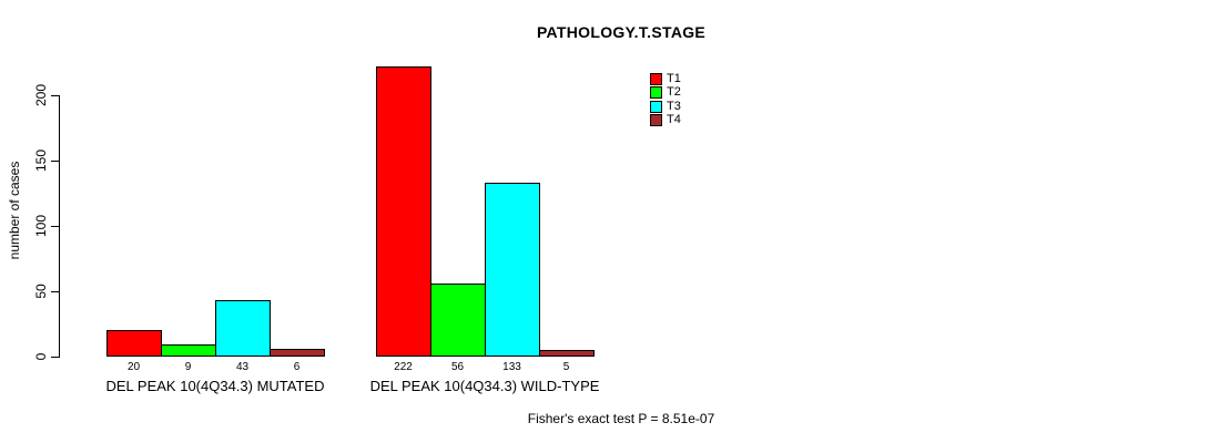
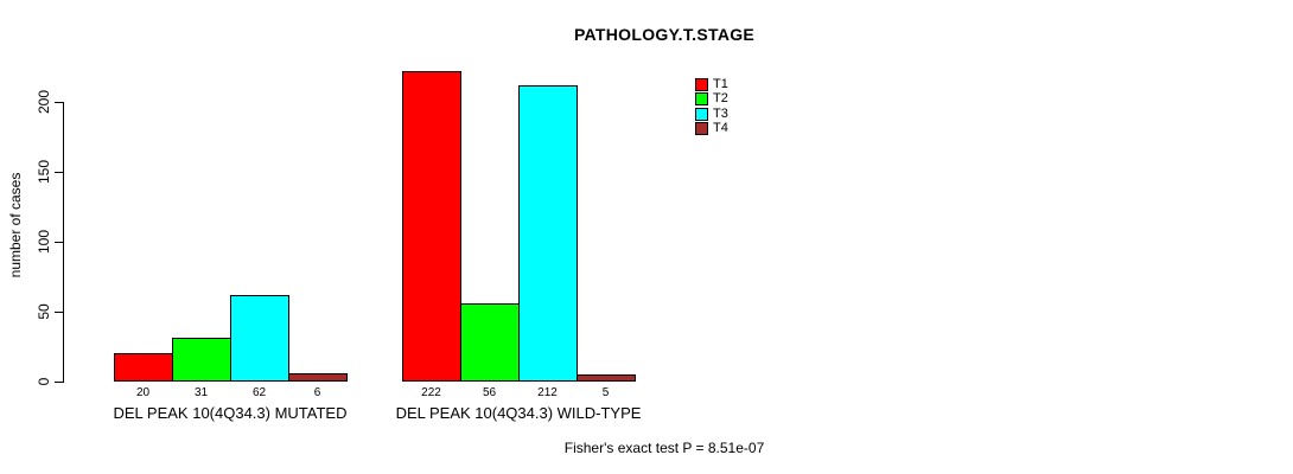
T2/DEL PEAK 10(4Q34.3) MUTATED: 9 -> 31
T3/DEL PEAK 10(4Q34.3) MUTATED: 43 -> 62
T3/DEL PEAK 10(4Q34.3) WILD-TYPE: 133 -> 212
